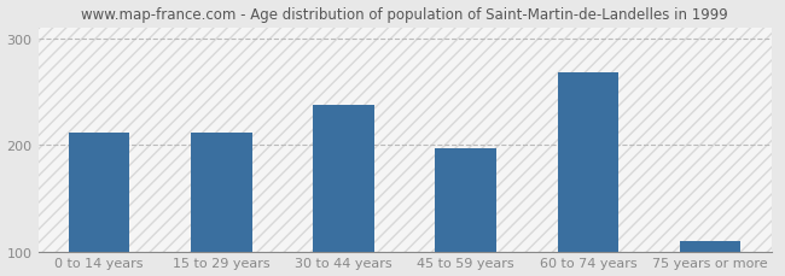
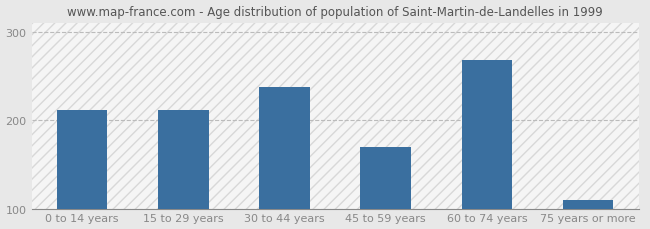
45 to 59 years: 197 -> 170
